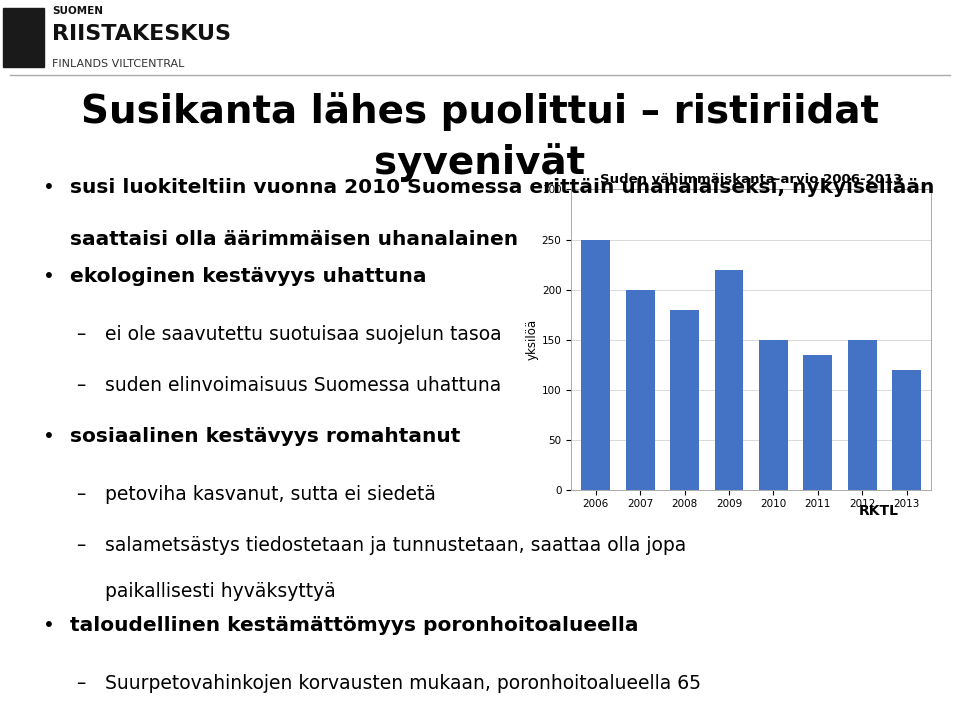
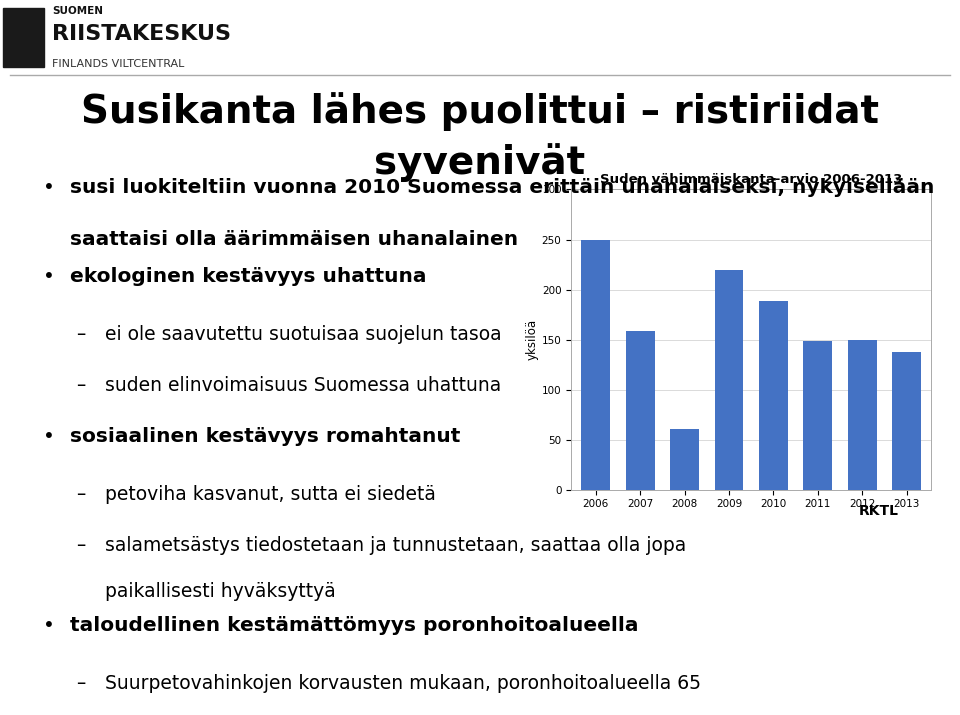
2007: 200 -> 159
2008: 180 -> 61
2010: 150 -> 189
2011: 135 -> 149
2013: 120 -> 138
